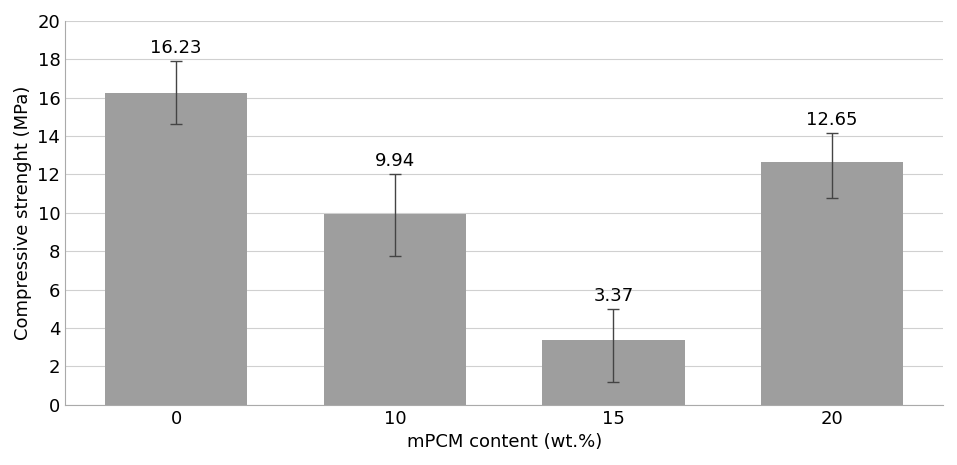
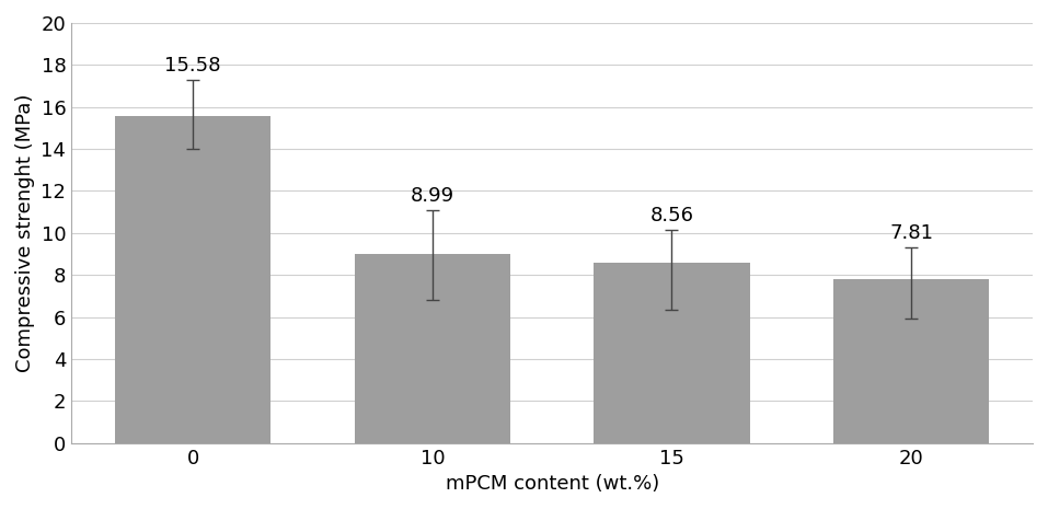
0: 16.23 -> 15.58
10: 9.94 -> 8.99
15: 3.37 -> 8.56
20: 12.65 -> 7.81
